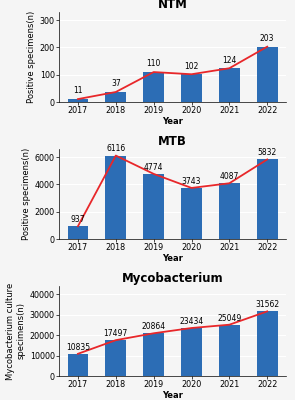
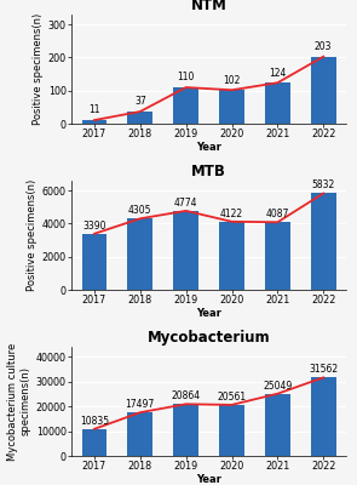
MTB/2017: 937 -> 3390
MTB/2018: 6116 -> 4305
MTB/2020: 3743 -> 4122
Mycobacterium/2020: 23434 -> 20561
